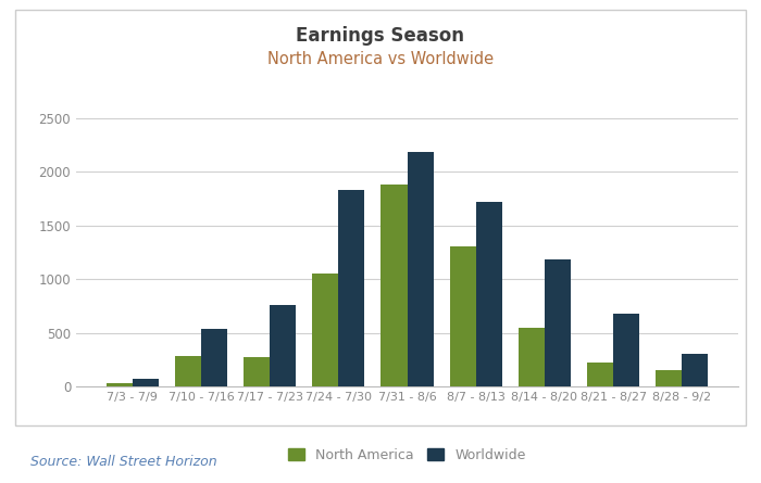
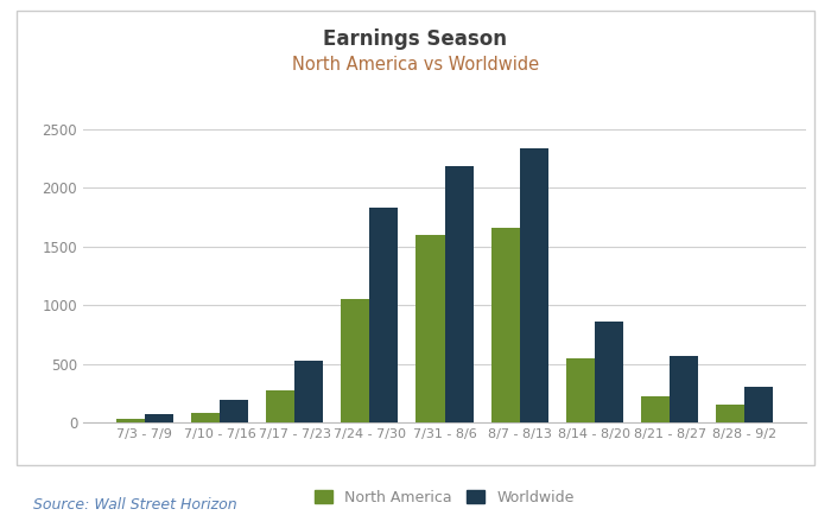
North America/7/10 - 7/16: 280 -> 80
Worldwide/7/10 - 7/16: 540 -> 190
Worldwide/7/17 - 7/23: 760 -> 520
North America/7/31 - 8/6: 1880 -> 1600
North America/8/7 - 8/13: 1300 -> 1660
Worldwide/8/7 - 8/13: 1720 -> 2340
Worldwide/8/14 - 8/20: 1180 -> 860
Worldwide/8/21 - 8/27: 680 -> 560
